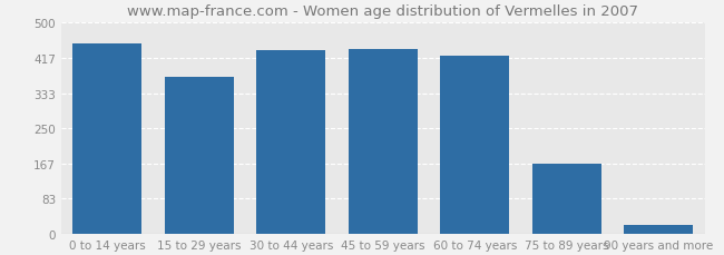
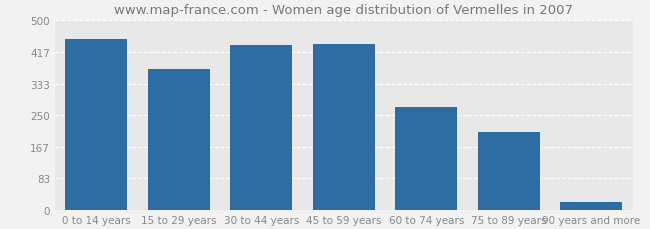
60 to 74 years: 420 -> 270
75 to 89 years: 165 -> 205
